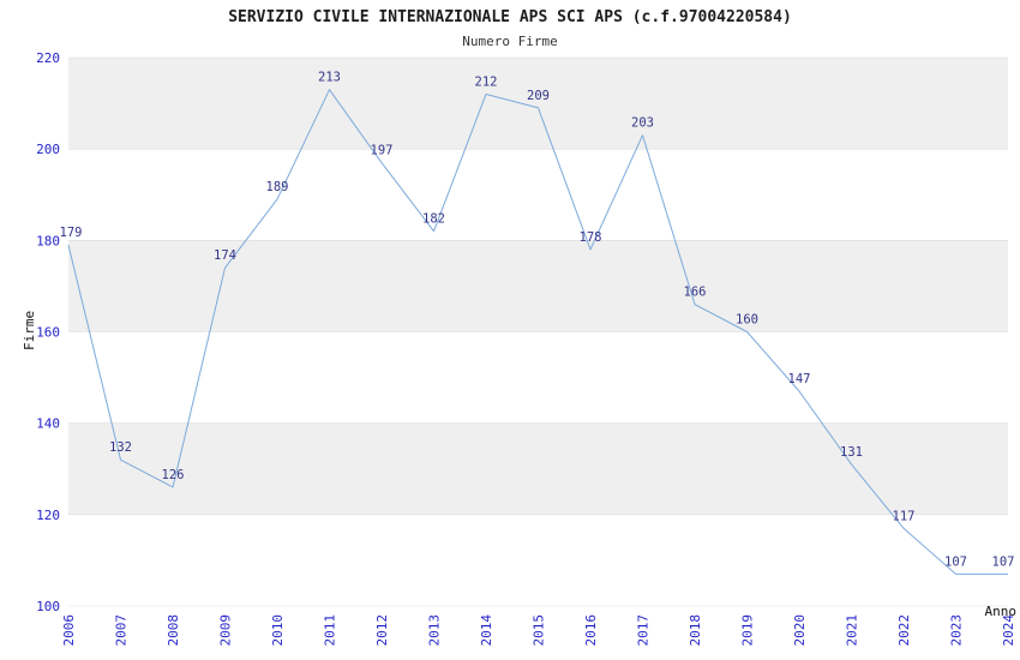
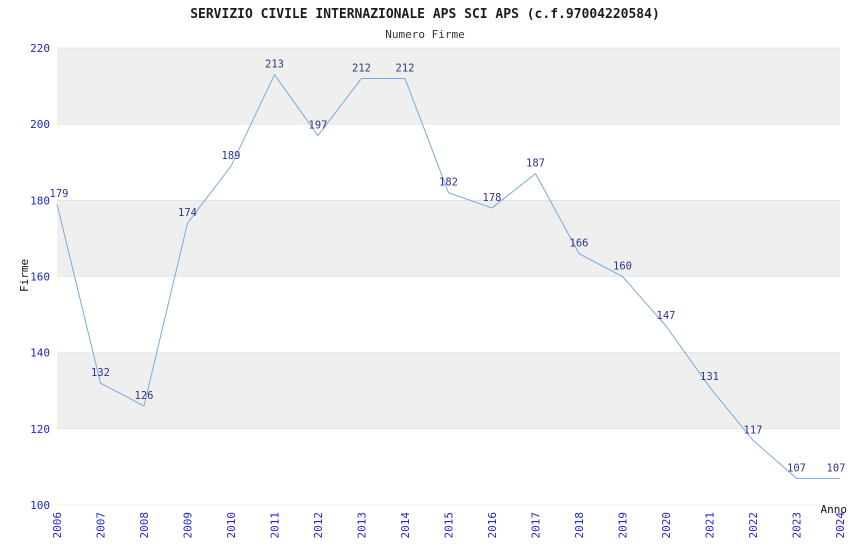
2013: 182 -> 212
2015: 209 -> 182
2017: 203 -> 187
